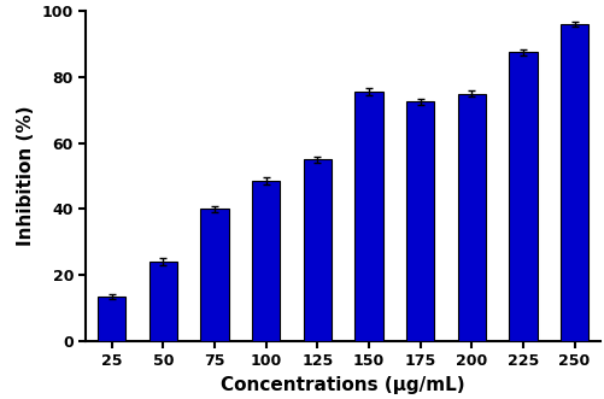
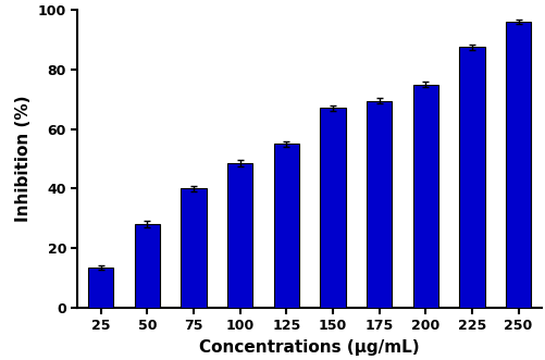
50: 24.0 -> 28.0
150: 75.5 -> 67.0
175: 72.5 -> 69.5
